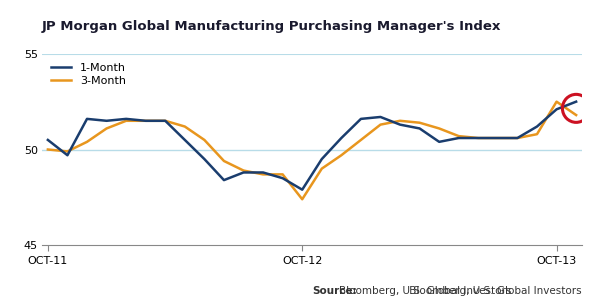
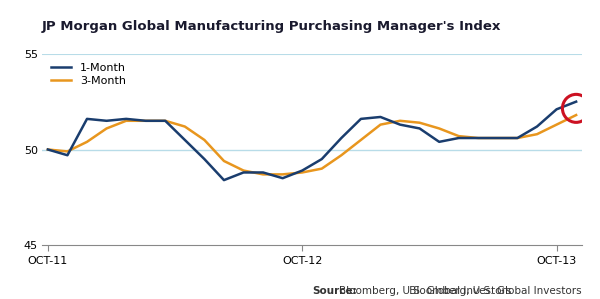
1-Month/OCT-11: 50.5 -> 50.0
1-Month/OCT-12: 47.9 -> 48.9
3-Month/OCT-12: 47.4 -> 48.8
3-Month/OCT-13: 52.5 -> 51.3
